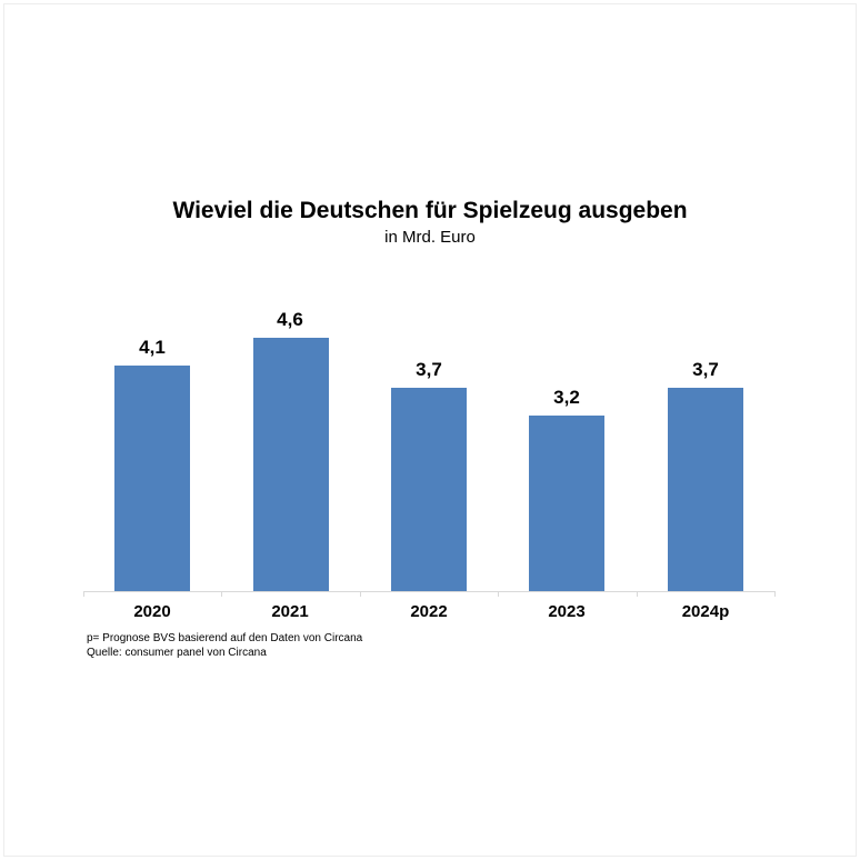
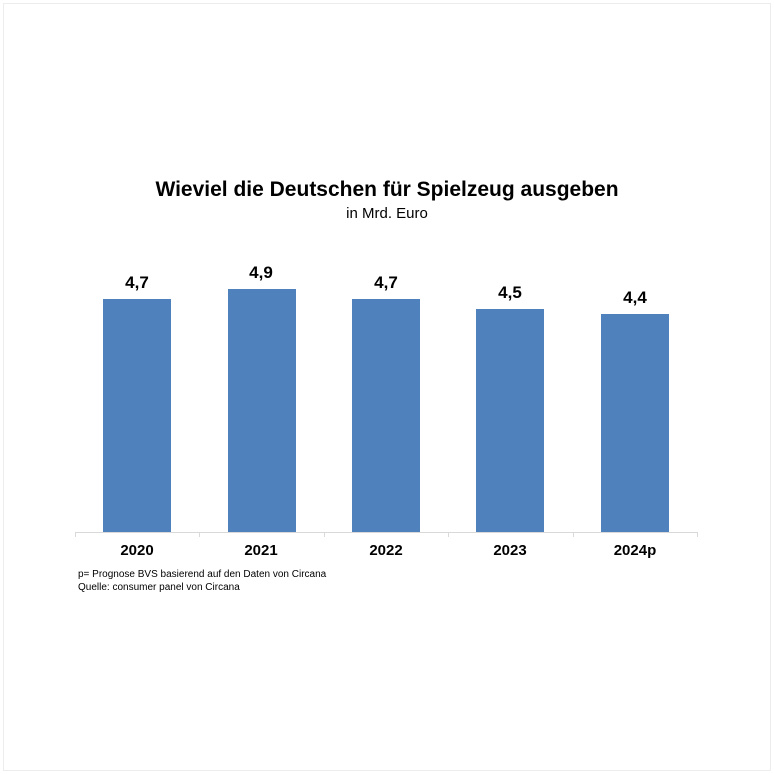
2020: 4,1 -> 4,7
2021: 4,6 -> 4,9
2022: 3,7 -> 4,7
2023: 3,2 -> 4,5
2024p: 3,7 -> 4,4
